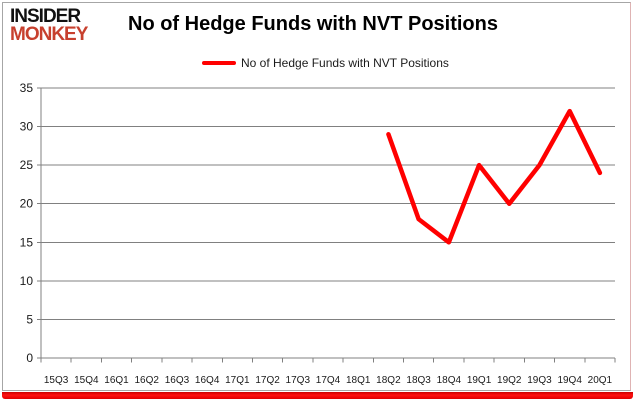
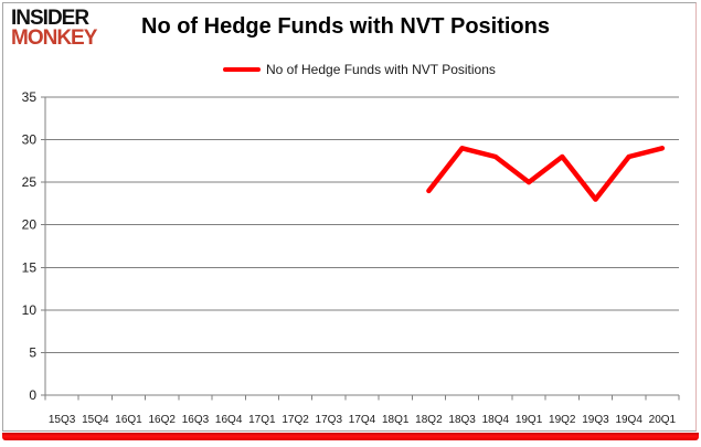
18Q2: 29 -> 24
18Q3: 18 -> 29
18Q4: 15 -> 28
19Q2: 20 -> 28
19Q3: 25 -> 23
19Q4: 32 -> 28
20Q1: 24 -> 29
